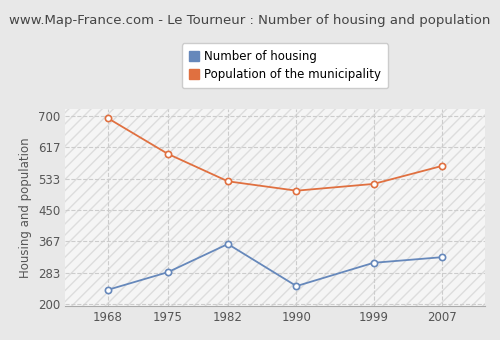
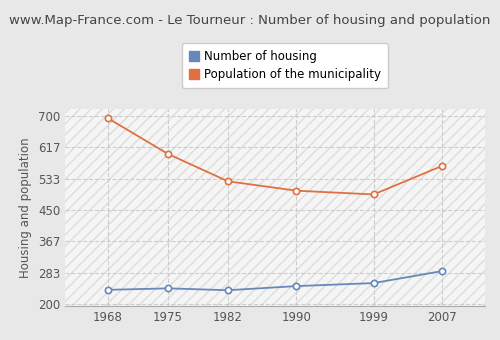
Number of housing/1975: 285 -> 242
Number of housing/1982: 360 -> 237
Number of housing/1999: 310 -> 256
Population of the municipality/1999: 520 -> 492
Number of housing/2007: 325 -> 288
